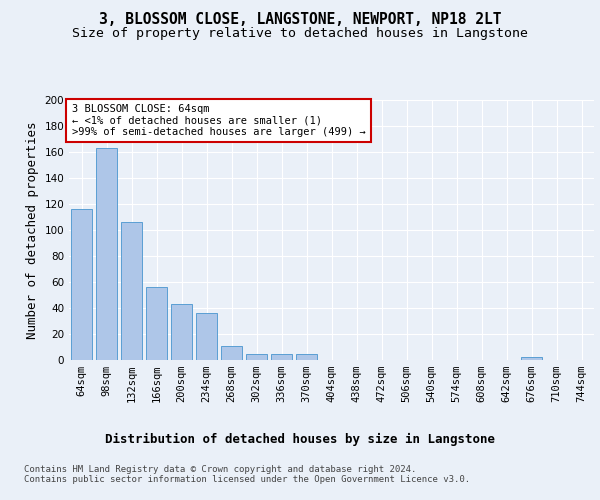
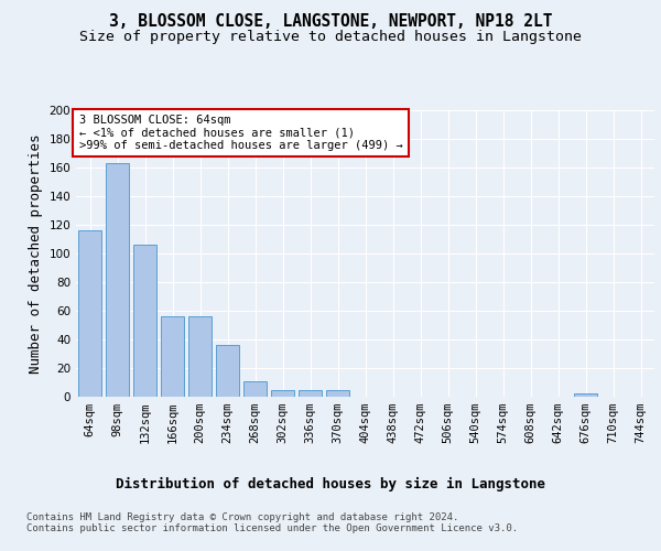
200sqm: 43 -> 56
